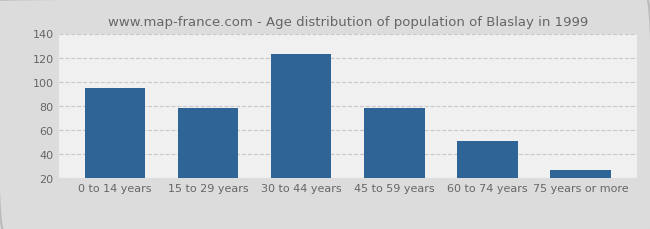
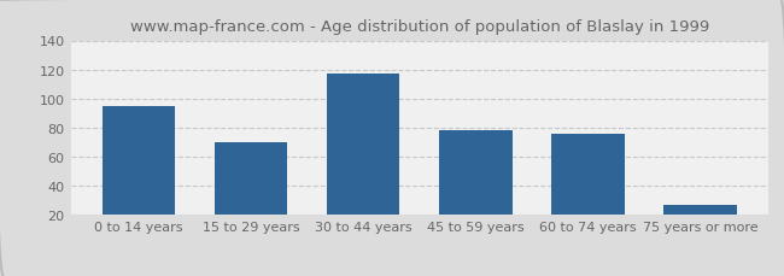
15 to 29 years: 78 -> 70
30 to 44 years: 123 -> 117
60 to 74 years: 51 -> 76
